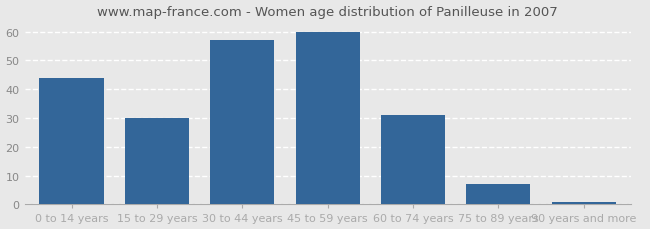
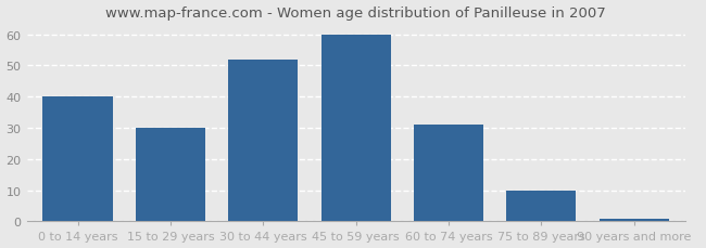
0 to 14 years: 44 -> 40
30 to 44 years: 57 -> 52
75 to 89 years: 7 -> 10
